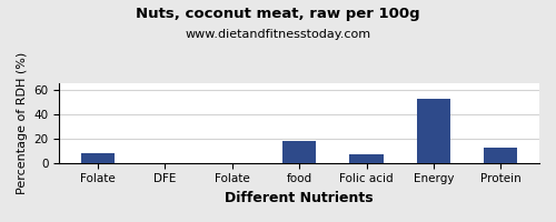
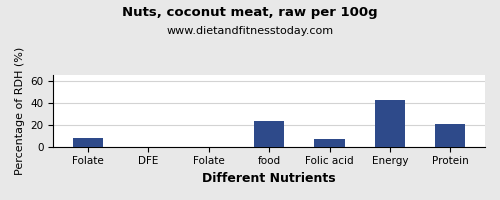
food: 18 -> 23
Energy: 52 -> 42
Protein: 12 -> 21
